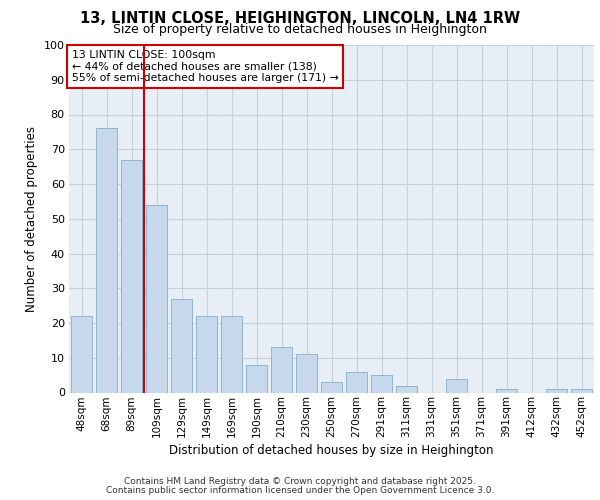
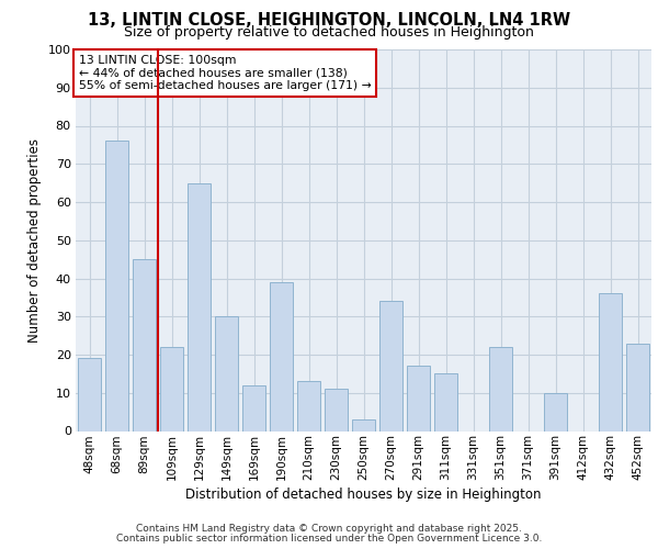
48sqm: 22 -> 19
89sqm: 67 -> 45
109sqm: 54 -> 22
129sqm: 27 -> 65
149sqm: 22 -> 30
169sqm: 22 -> 12
190sqm: 8 -> 39
270sqm: 6 -> 34
291sqm: 5 -> 17
311sqm: 2 -> 15
351sqm: 4 -> 22
391sqm: 1 -> 10
432sqm: 1 -> 36
452sqm: 1 -> 23
